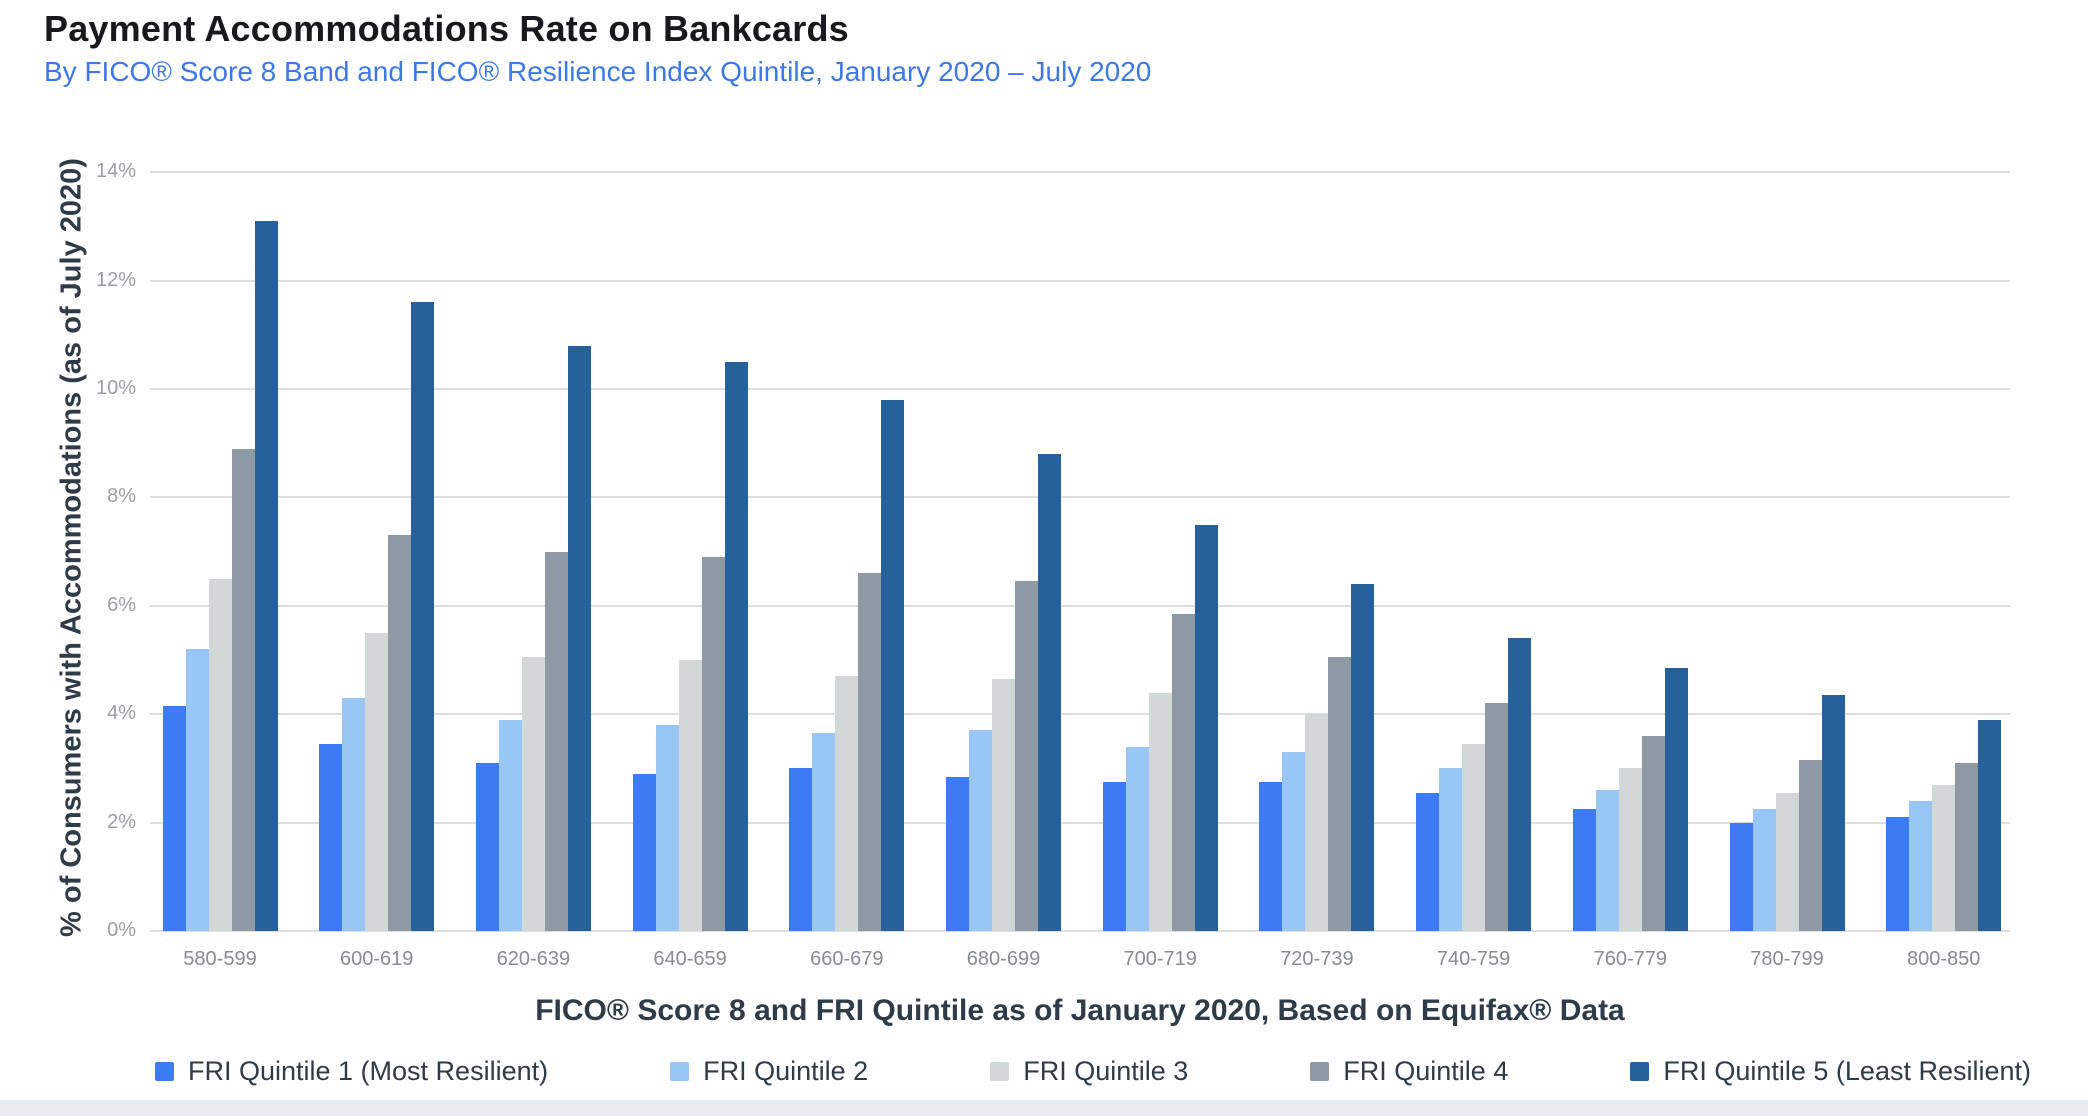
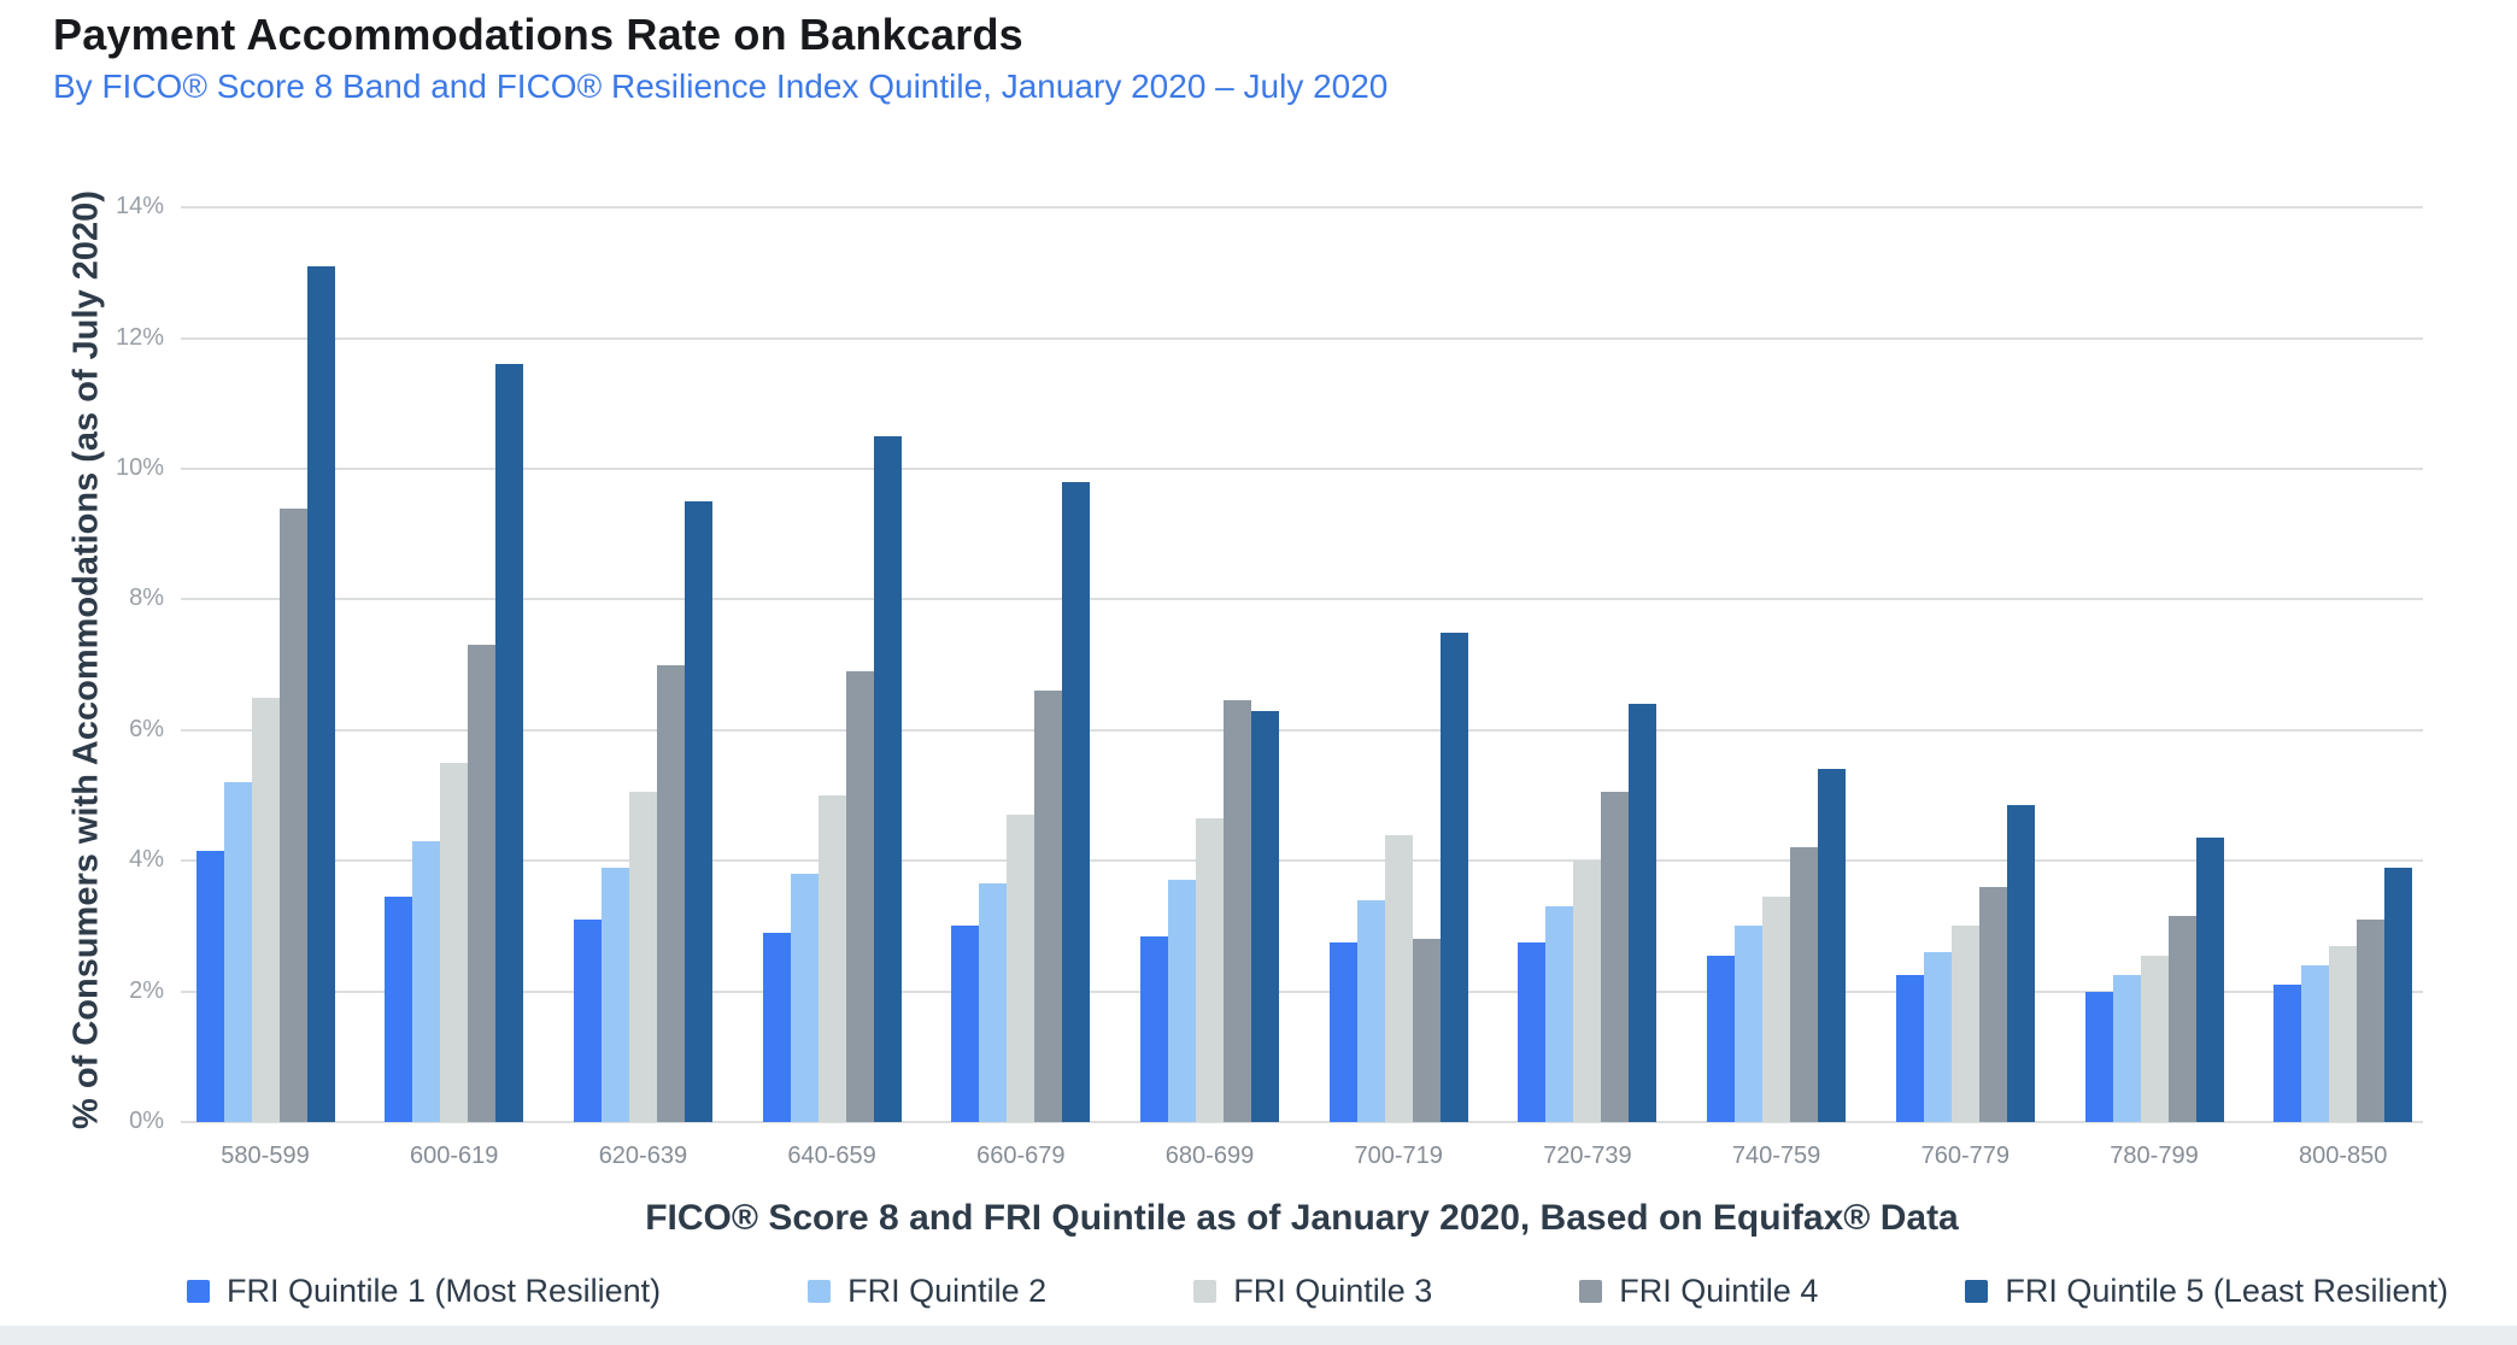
FRI Quintile 4/580-599: 8.9% -> 9.4%
FRI Quintile 5 (Least Resilient)/620-639: 10.8% -> 9.5%
FRI Quintile 5 (Least Resilient)/680-699: 8.8% -> 6.3%
FRI Quintile 4/700-719: 5.8% -> 2.8%
